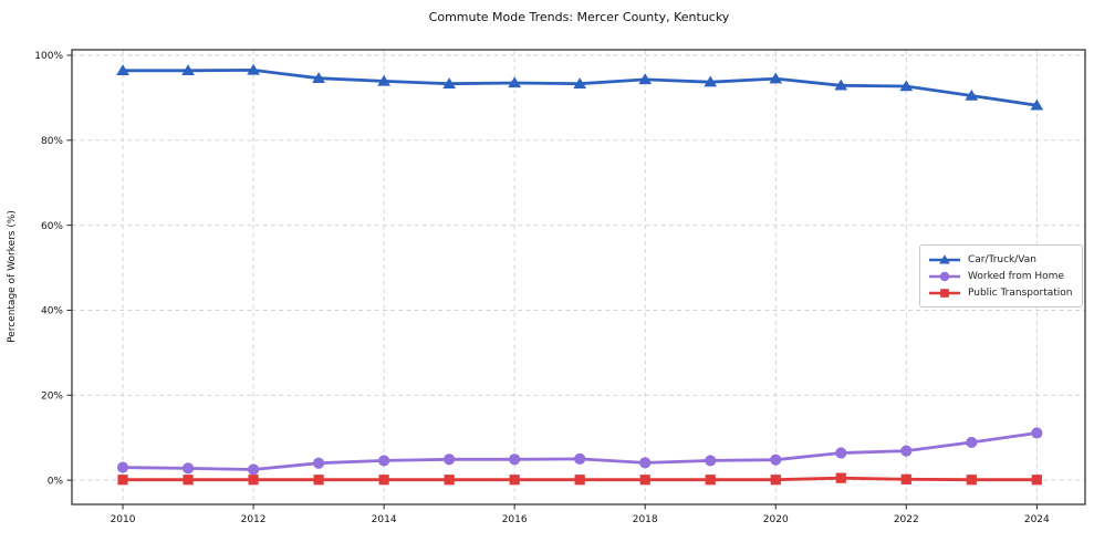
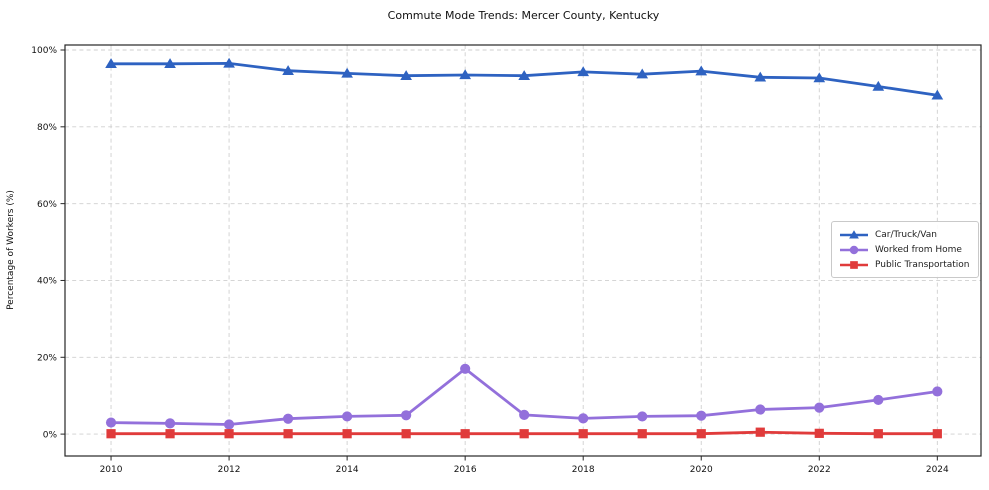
Worked from Home/2016: 5% -> 17%
